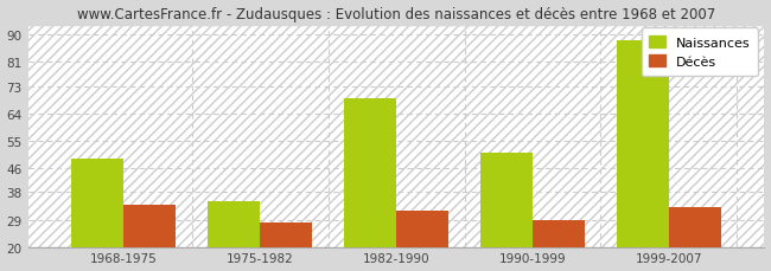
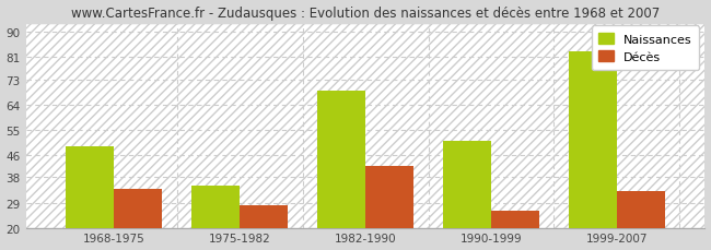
Décès/1982-1990: 32 -> 42
Décès/1990-1999: 29 -> 26
Naissances/1999-2007: 88 -> 83
